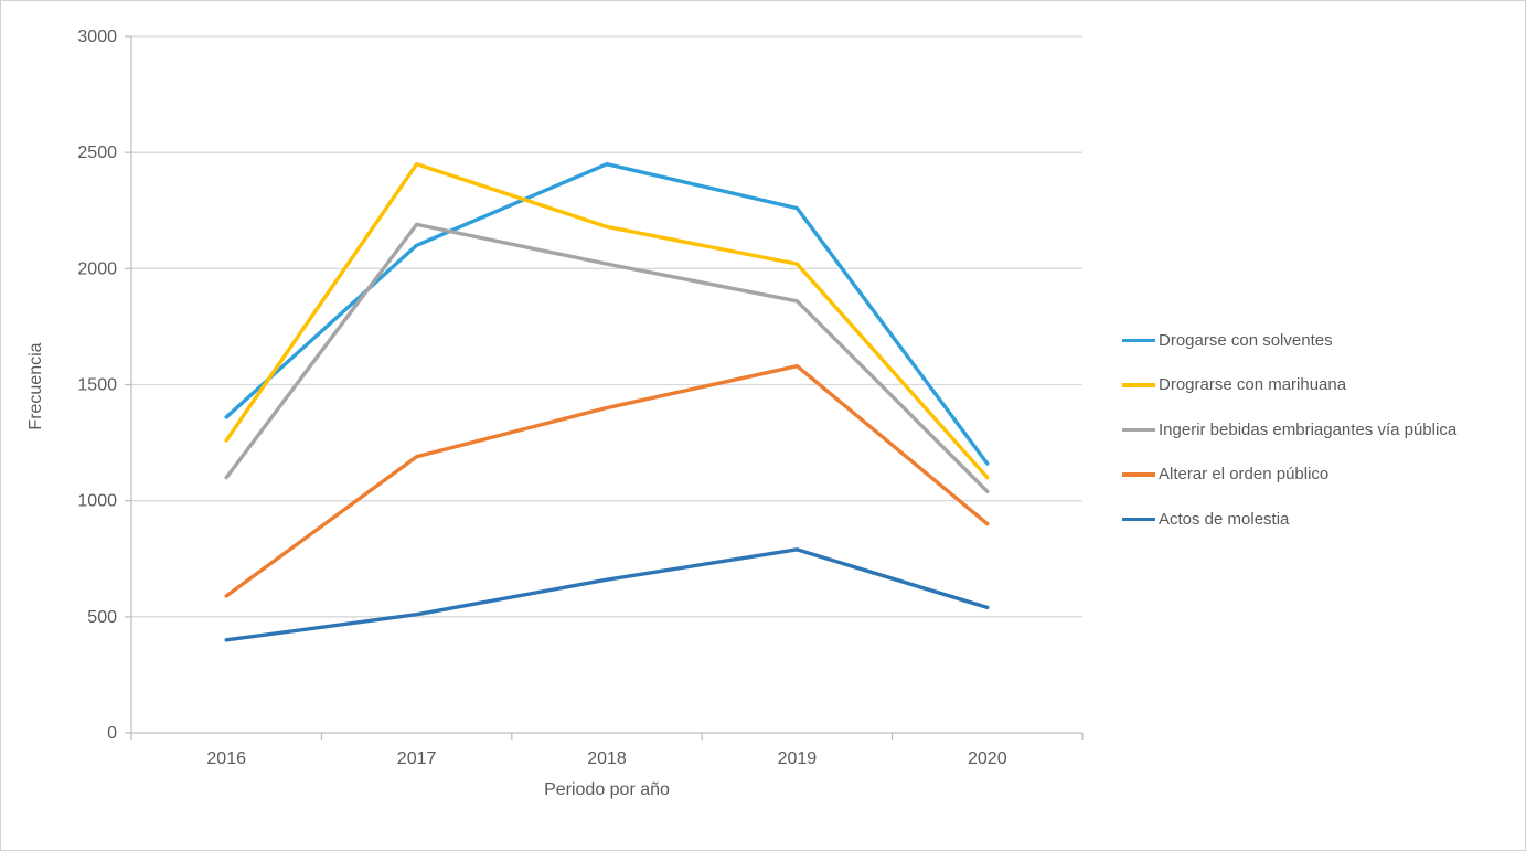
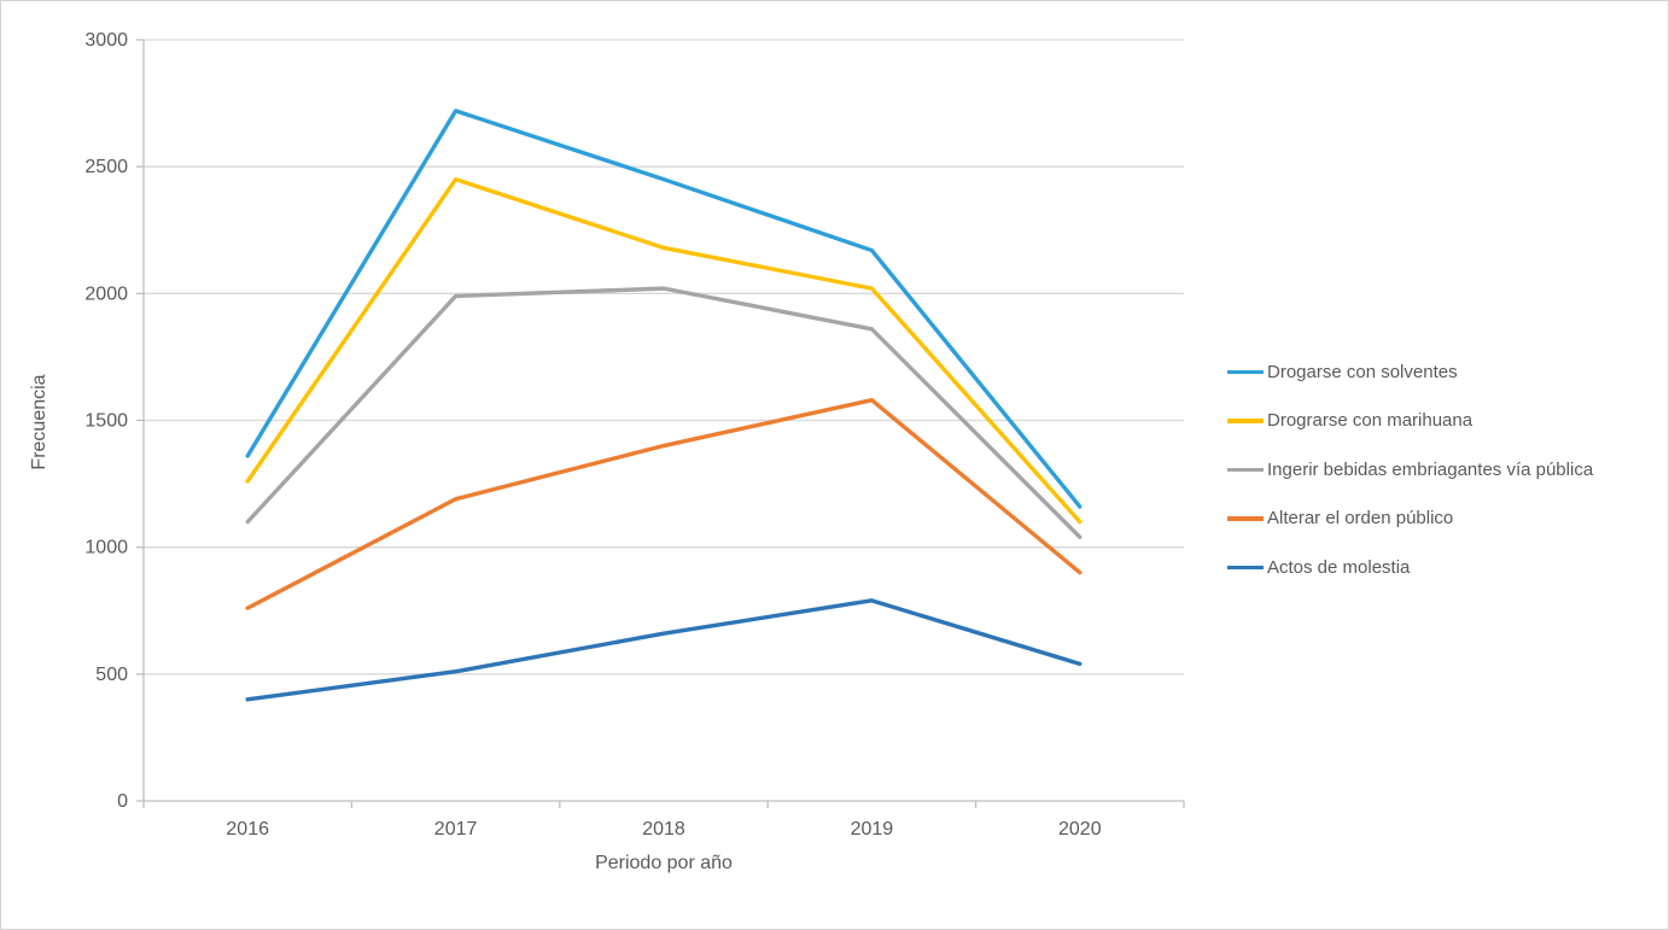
Alterar el orden público/2016: 590 -> 760
Drogarse con solventes/2017: 2100 -> 2720
Ingerir bebidas embriagantes vía pública/2017: 2190 -> 1990
Drogarse con solventes/2019: 2260 -> 2170
